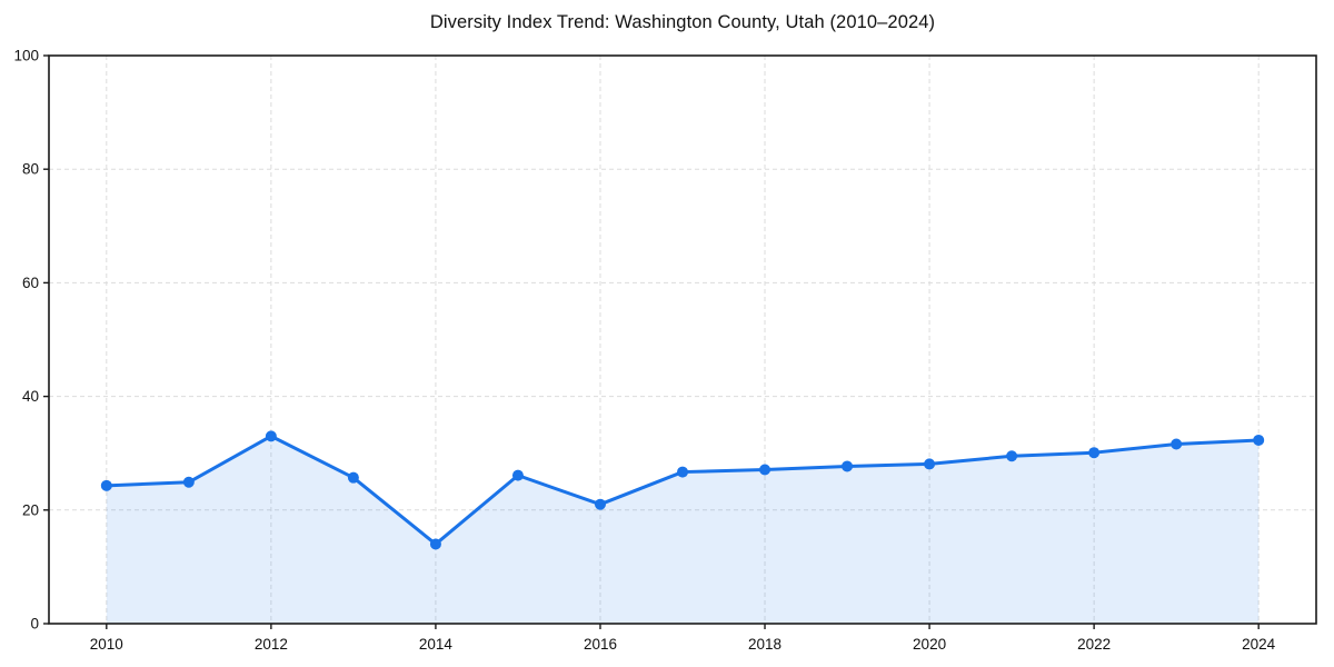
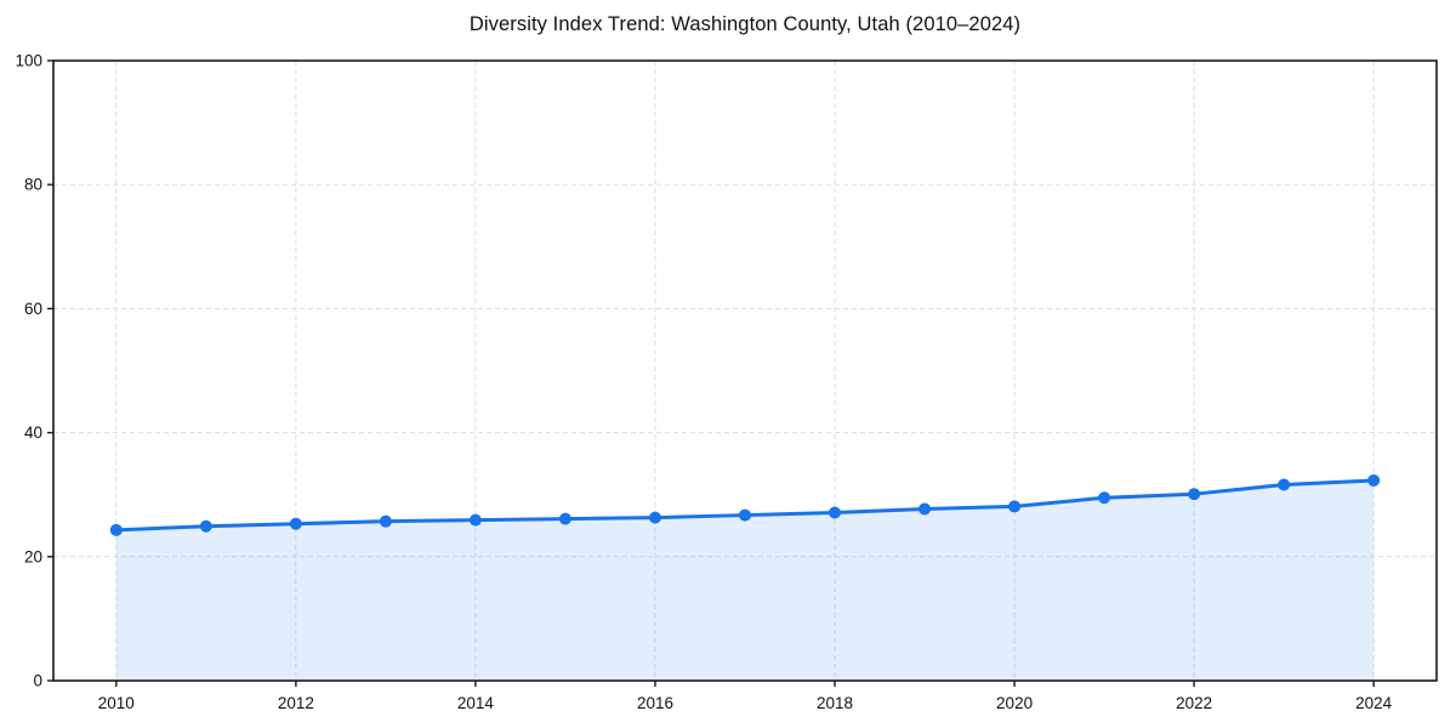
2012: 33 -> 25
2014: 14 -> 26
2016: 21 -> 26
